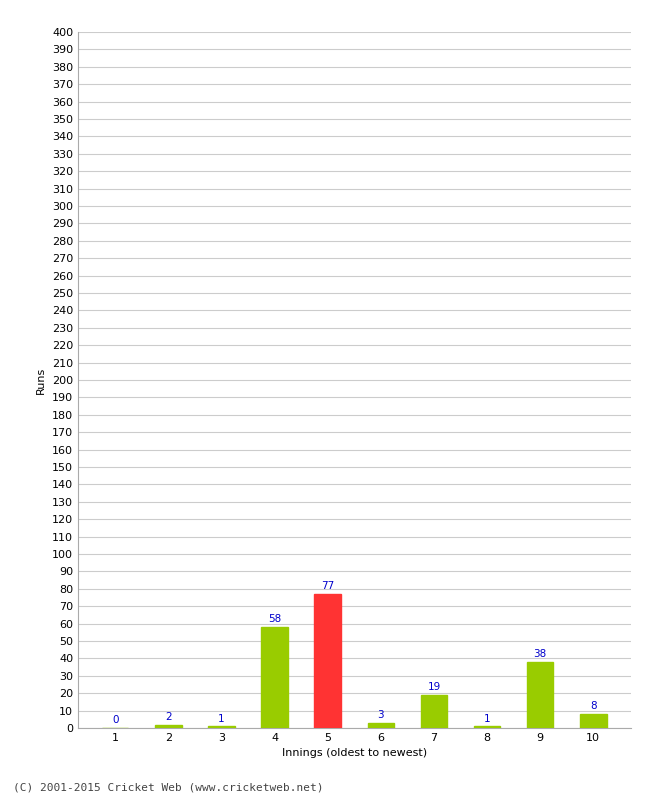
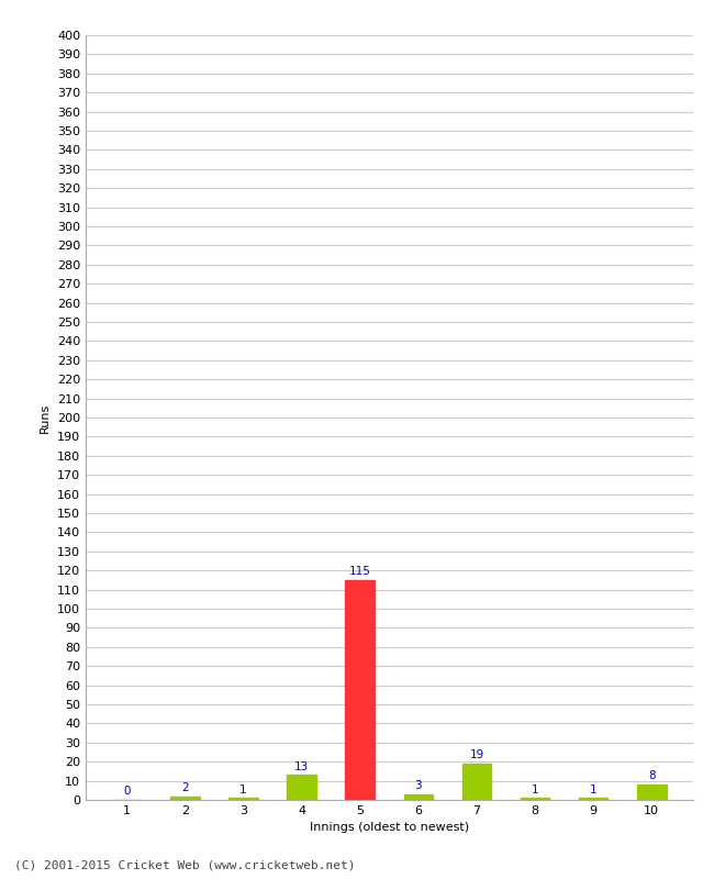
4: 58 -> 13
5: 77 -> 115
9: 38 -> 1
